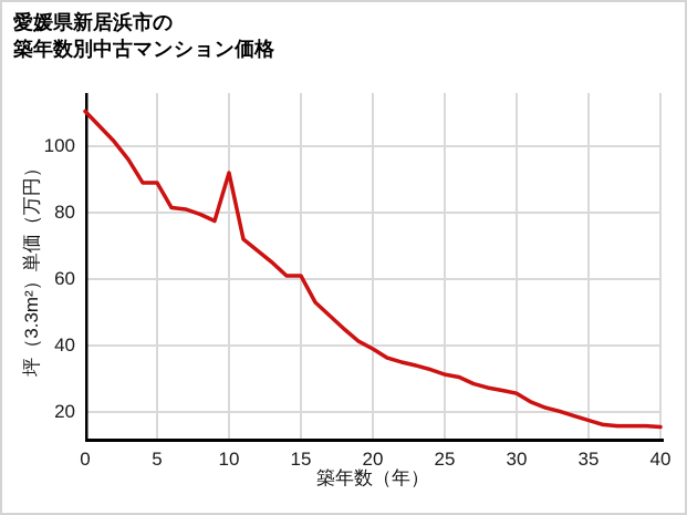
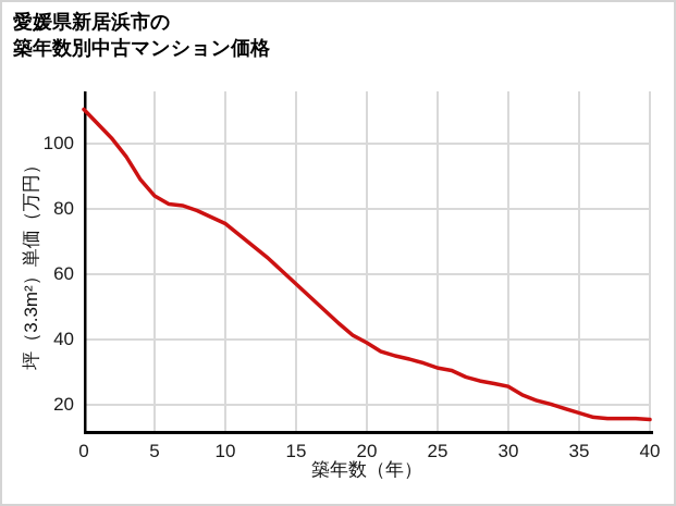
5: 89 -> 84
10: 92 -> 76
15: 61 -> 57
